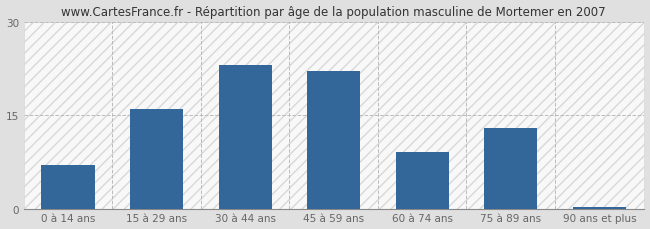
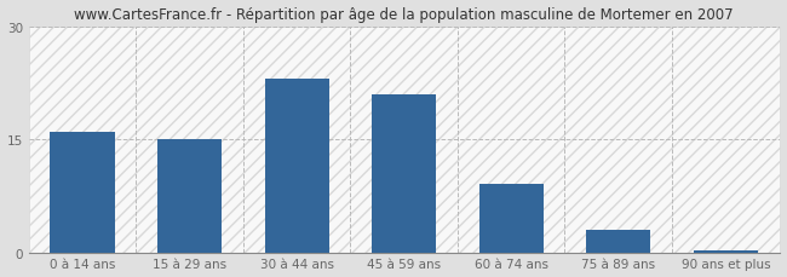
0 à 14 ans: 7.0 -> 16.0
15 à 29 ans: 16.0 -> 15.0
45 à 59 ans: 22.0 -> 21.0
75 à 89 ans: 13.0 -> 3.0
